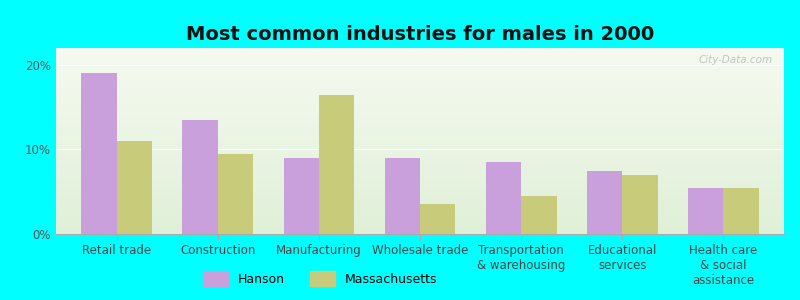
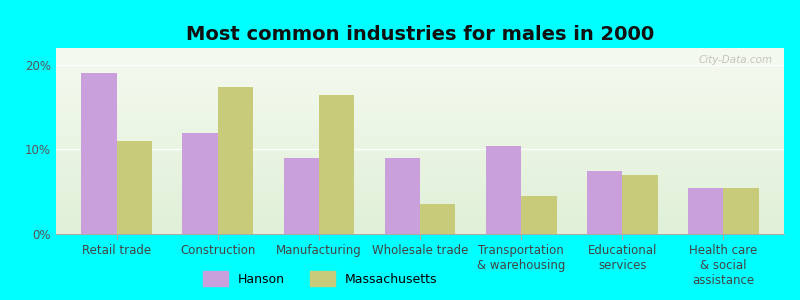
Hanson/Construction: 13.5% -> 12.0%
Massachusetts/Construction: 9.5% -> 17.4%
Hanson/Transportation & warehousing: 8.5% -> 10.4%
